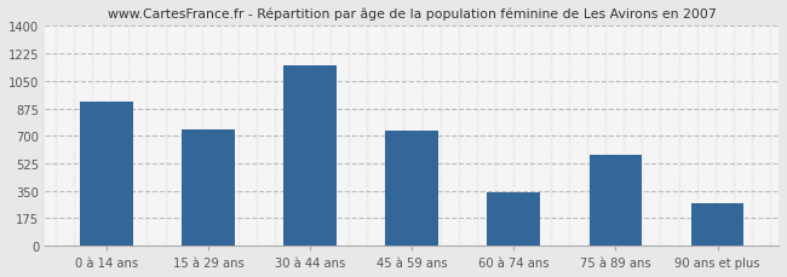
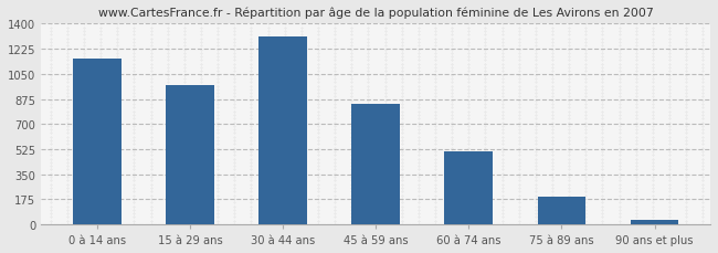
0 à 14 ans: 920 -> 1160
15 à 29 ans: 740 -> 980
30 à 44 ans: 1150 -> 1310
45 à 59 ans: 730 -> 840
60 à 74 ans: 340 -> 510
75 à 89 ans: 580 -> 190
90 ans et plus: 270 -> 30
